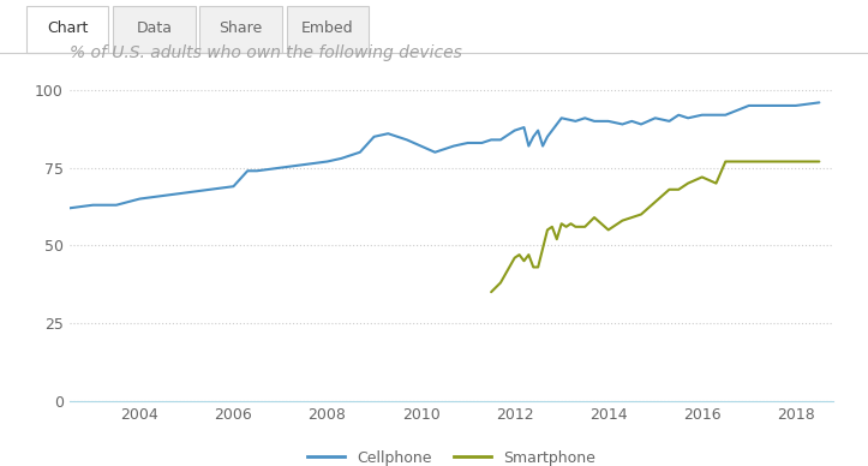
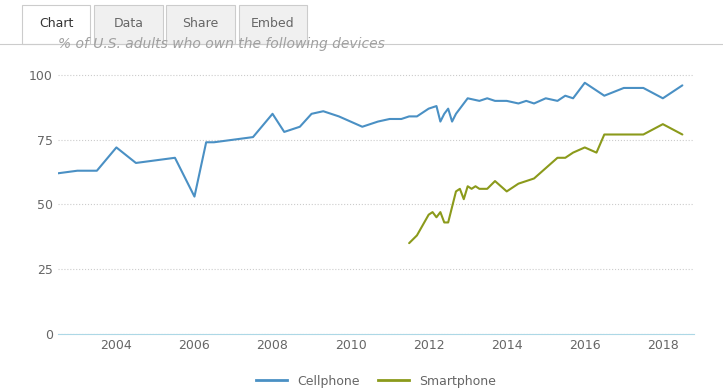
Cellphone/2004: 65 -> 72
Cellphone/2006: 69 -> 53
Cellphone/2008: 77 -> 85
Cellphone/2016: 92 -> 97
Cellphone/2018: 95 -> 91
Smartphone/2018: 77 -> 81
